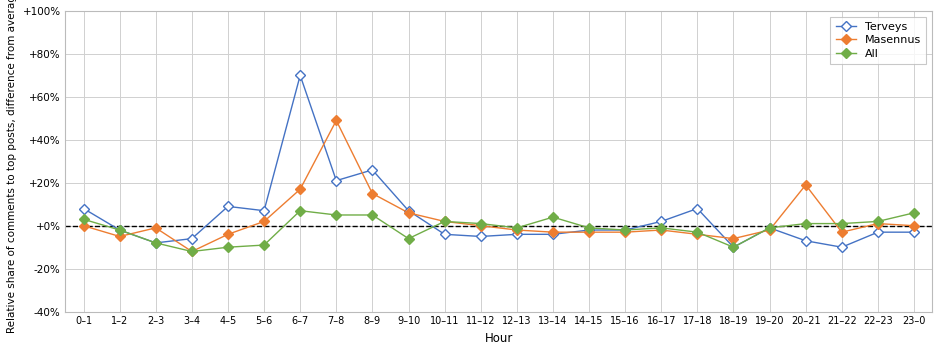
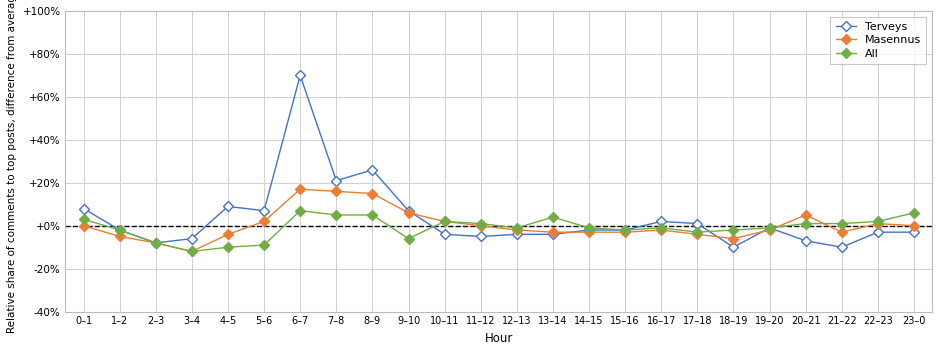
Masennus/2–3: -1% -> -8%
Masennus/7–8: 49% -> 16%
Terveys/17–18: 8% -> 1%
All/18–19: -10% -> -2%
Masennus/20–21: 19% -> 5%
